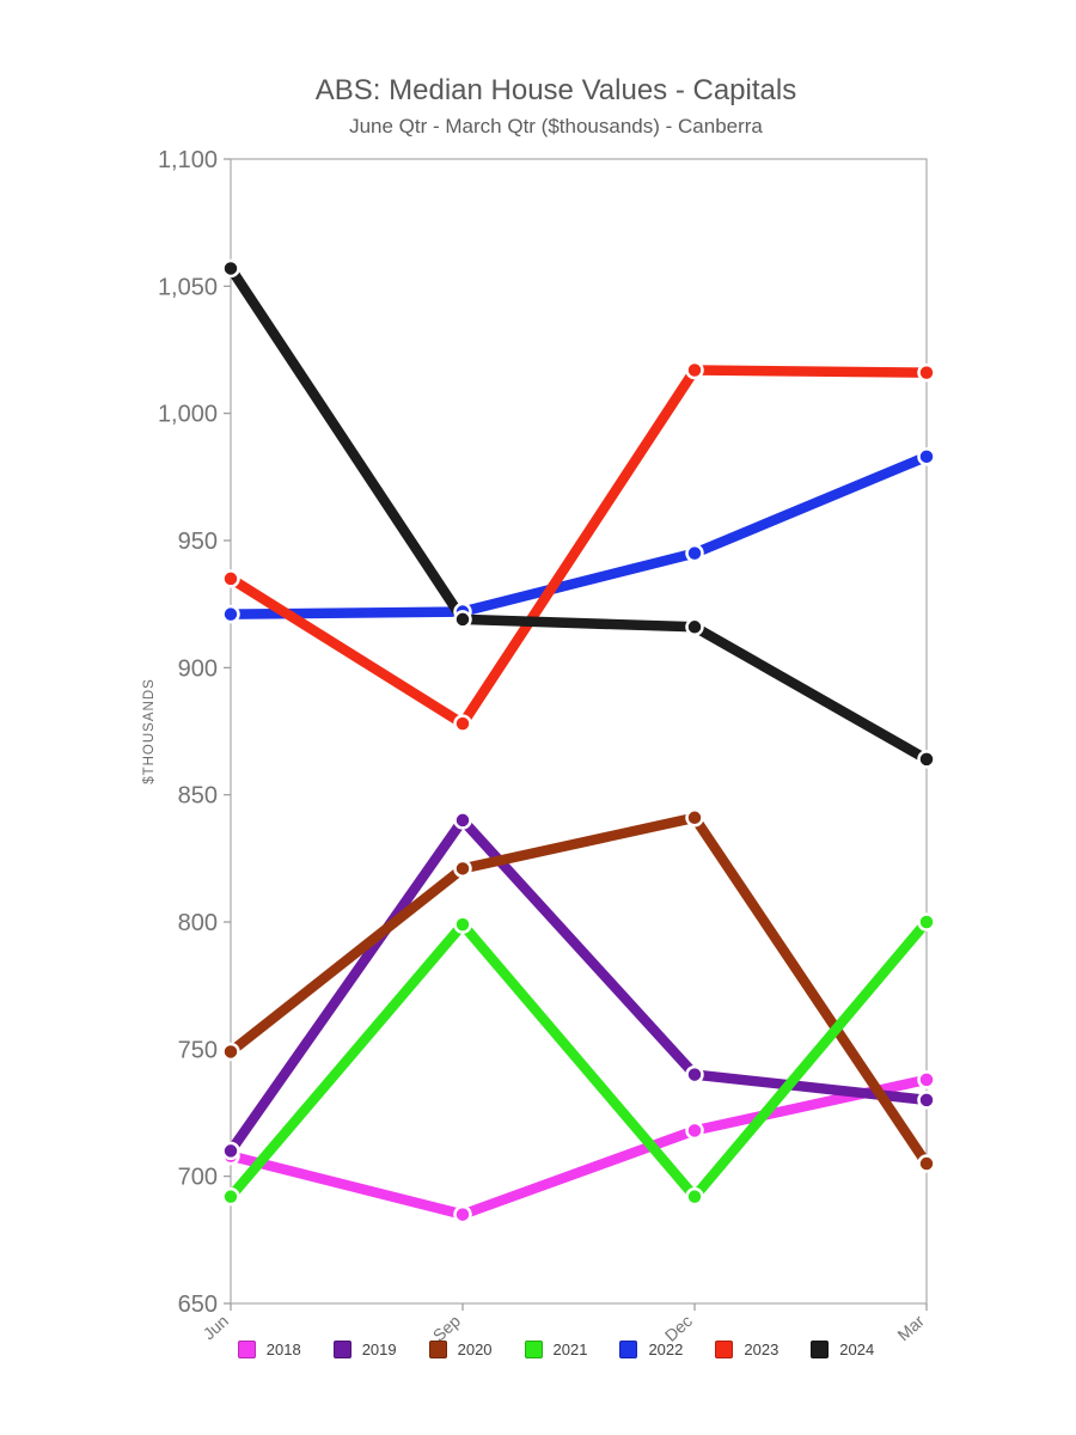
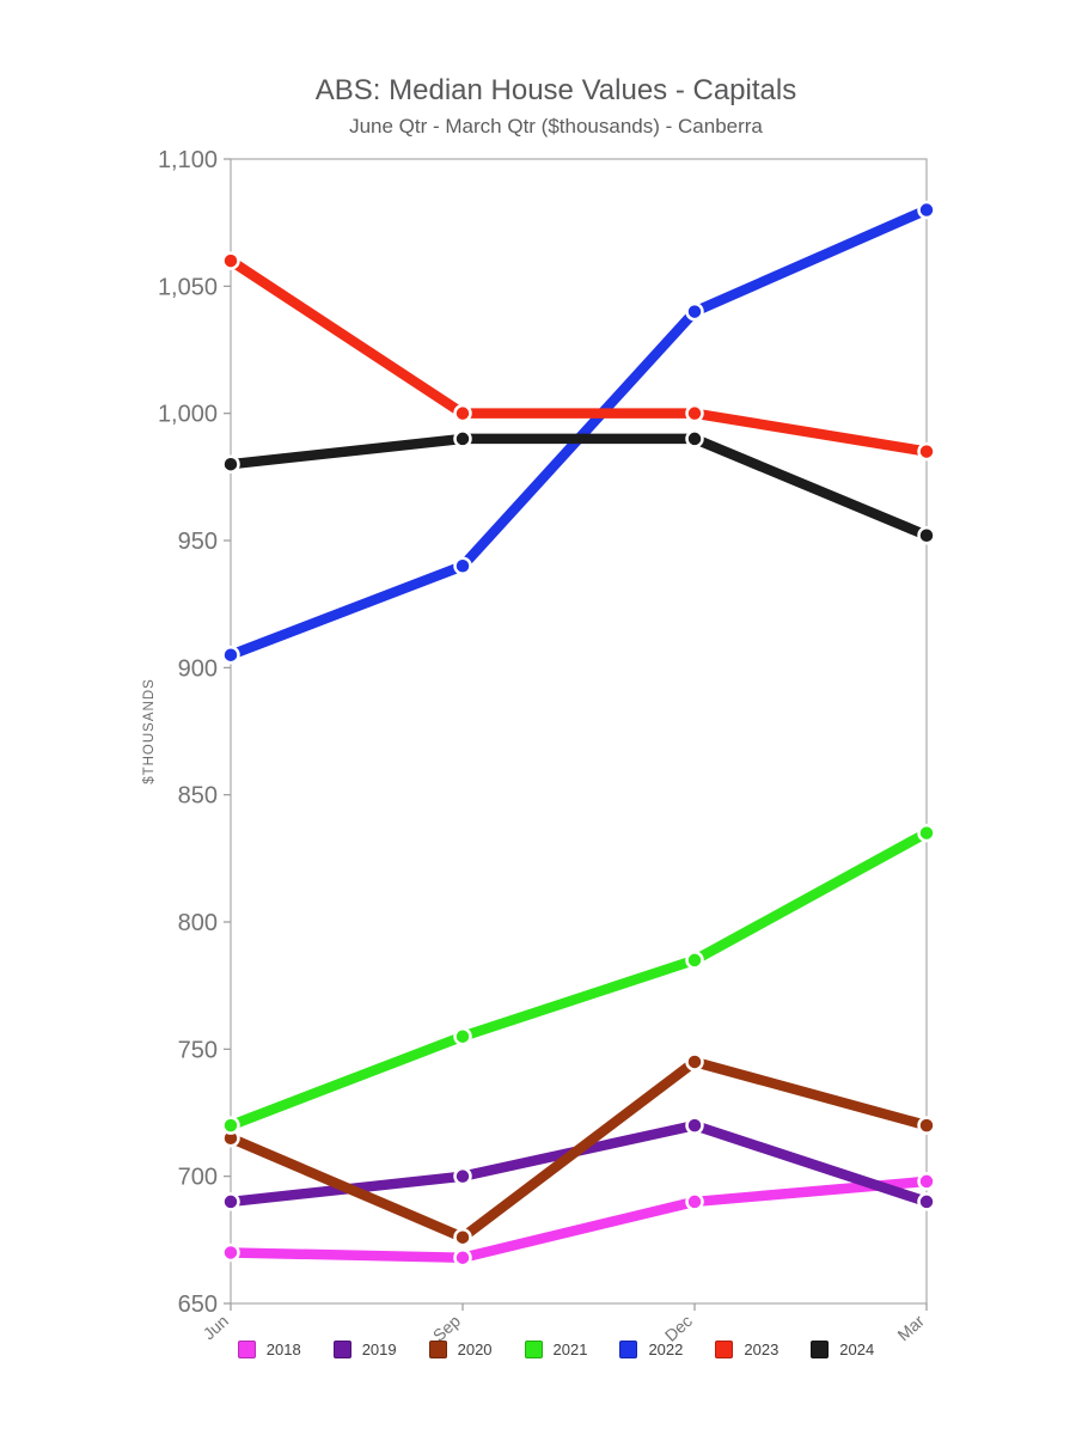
2018/Jun: 708 -> 670
2019/Jun: 710 -> 690
2020/Jun: 749 -> 715
2021/Jun: 692 -> 720
2022/Jun: 921 -> 905
2023/Jun: 935 -> 1060
2024/Jun: 1057 -> 980
2018/Sep: 685 -> 668
2019/Sep: 840 -> 700
2020/Sep: 821 -> 676
2021/Sep: 799 -> 755
2022/Sep: 922 -> 940
2023/Sep: 878 -> 1000
2024/Sep: 919 -> 990
2018/Dec: 718 -> 690
2019/Dec: 740 -> 720
2020/Dec: 841 -> 745
2021/Dec: 692 -> 785
2022/Dec: 945 -> 1040
2023/Dec: 1017 -> 1000
2024/Dec: 916 -> 990
2018/Mar: 738 -> 698
2019/Mar: 730 -> 690
2020/Mar: 705 -> 720
2021/Mar: 800 -> 835
2022/Mar: 983 -> 1080
2023/Mar: 1016 -> 985
2024/Mar: 864 -> 952
